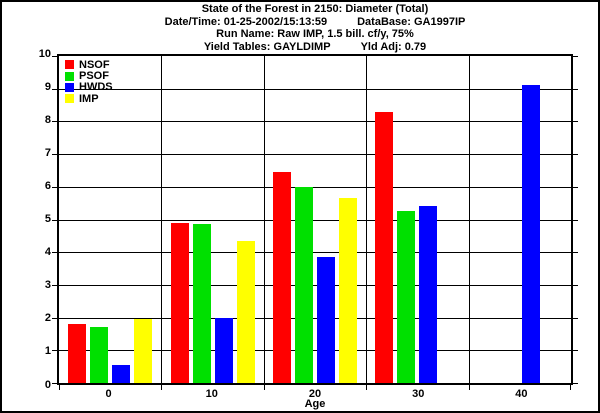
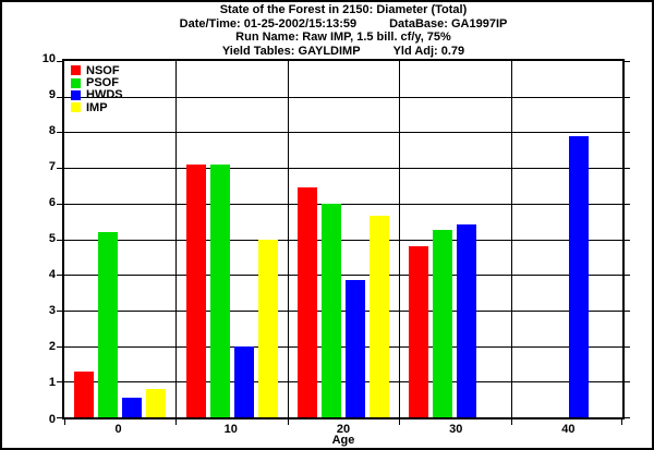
NSOF/0: 1.8 -> 1.3
PSOF/0: 1.7 -> 5.2
IMP/0: 1.9 -> 0.8
NSOF/10: 4.9 -> 7.1
PSOF/10: 4.8 -> 7.1
IMP/10: 4.3 -> 5.0
NSOF/30: 8.3 -> 4.8
HWDS/40: 9.1 -> 7.9
